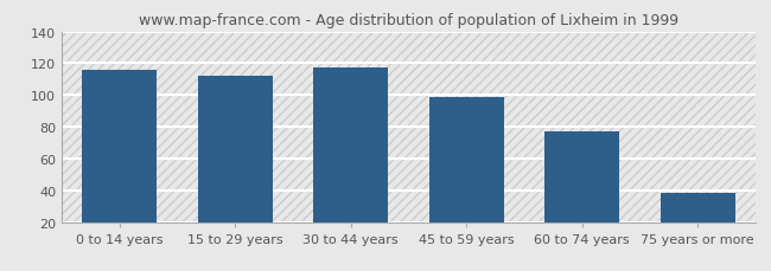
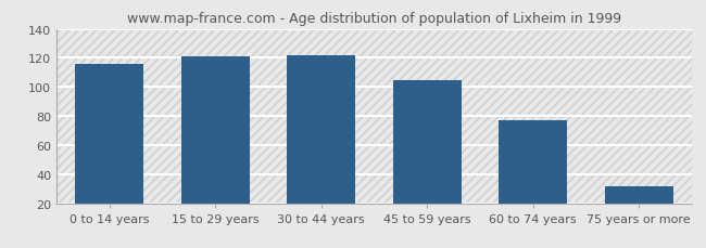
15 to 29 years: 112 -> 121
30 to 44 years: 117 -> 122
45 to 59 years: 99 -> 105
75 years or more: 38 -> 32
